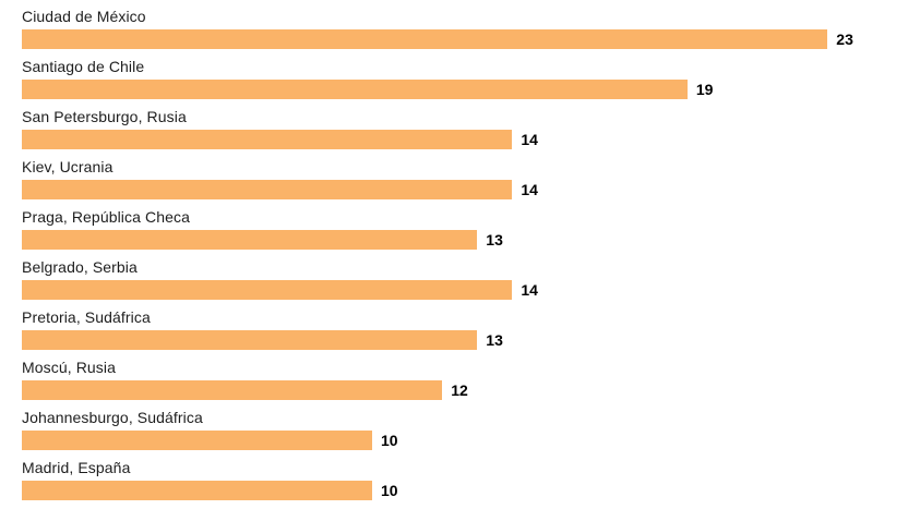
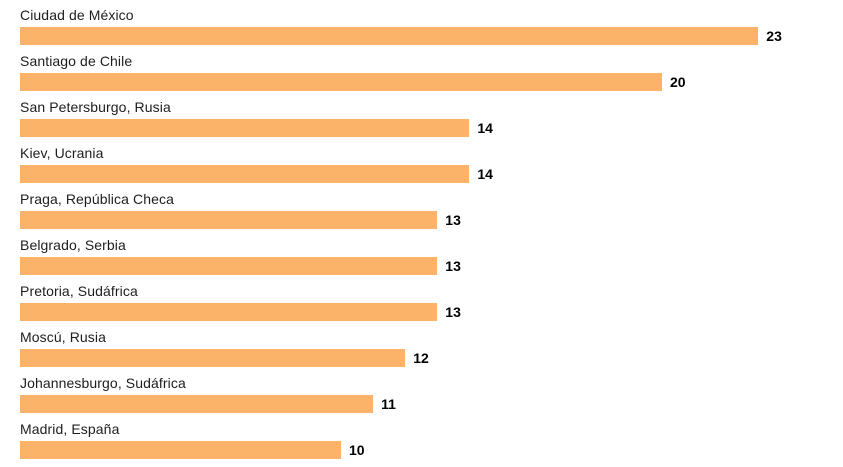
Santiago de Chile: 19 -> 20
Belgrado, Serbia: 14 -> 13
Johannesburgo, Sudáfrica: 10 -> 11
